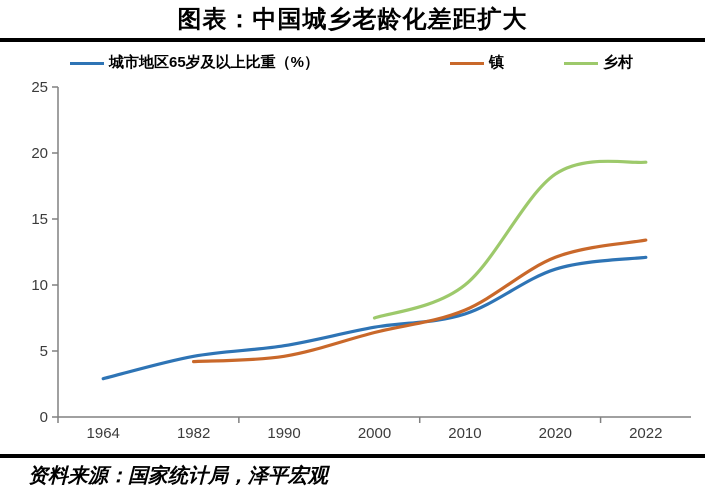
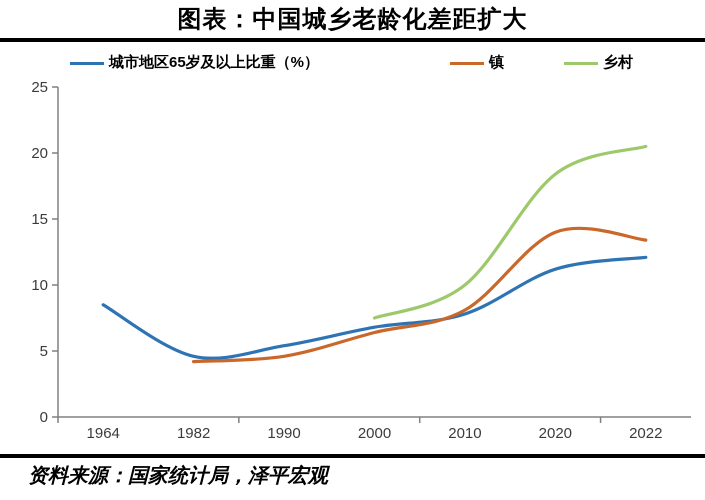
城市地区65岁及以上比重（%）/1964: 2.9 -> 8.5
镇/2020: 12.1 -> 14.0
乡村/2022: 19.3 -> 20.5
